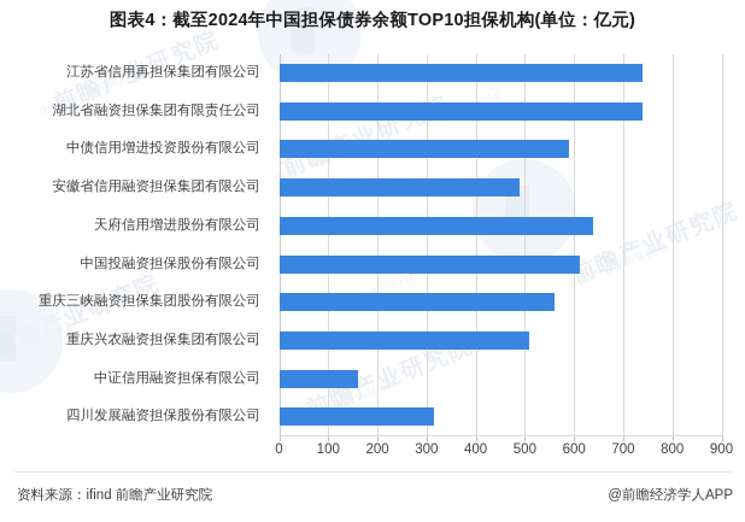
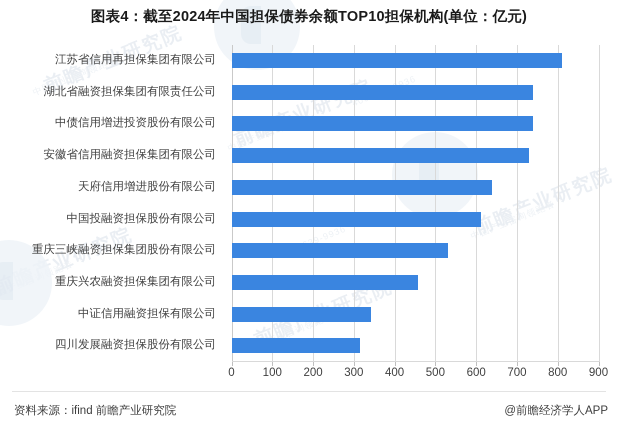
江苏省信用再担保集团有限公司: 740 -> 810
中债信用增进投资股份有限公司: 590 -> 740
安徽省信用融资担保集团有限公司: 490 -> 730
重庆三峡融资担保集团股份有限公司: 560 -> 530
重庆兴农融资担保集团有限公司: 510 -> 460
中证信用融资担保有限公司: 160 -> 340
